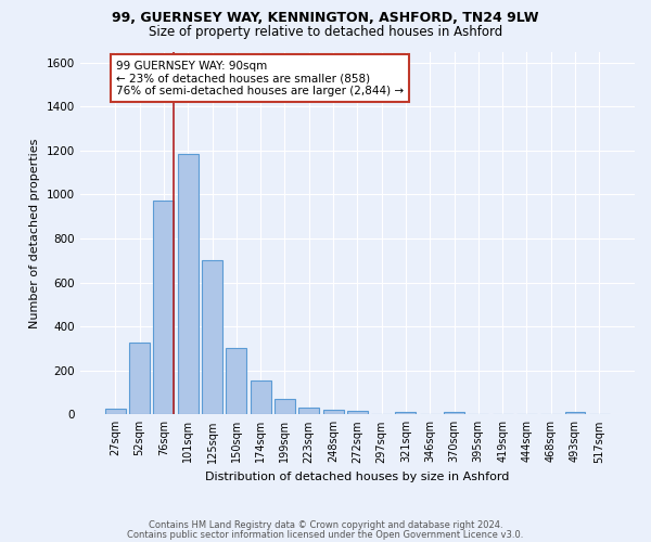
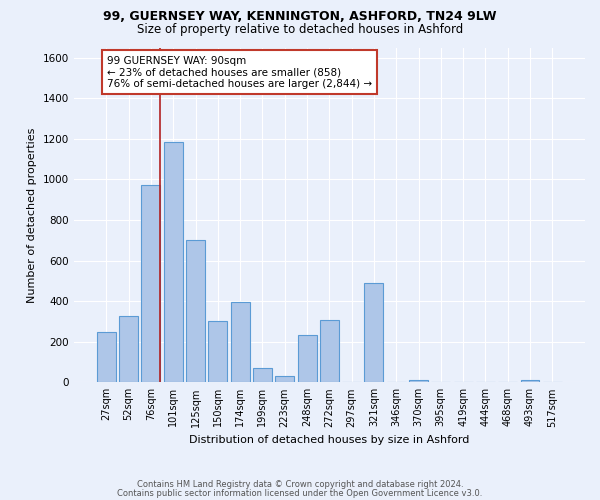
27sqm: 25 -> 250
174sqm: 155 -> 395
248sqm: 20 -> 235
272sqm: 15 -> 305
321sqm: 12 -> 490
